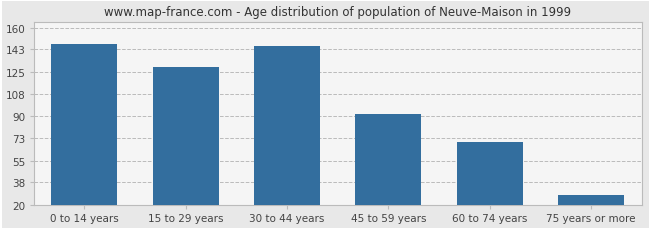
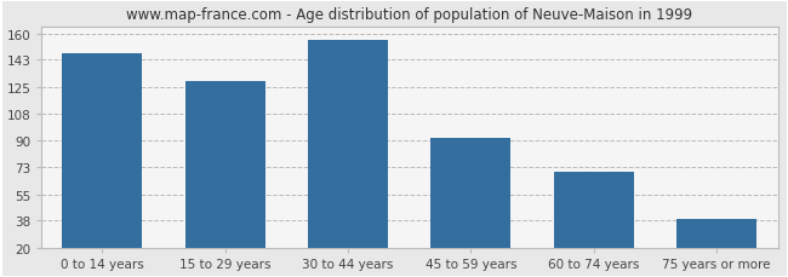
30 to 44 years: 146 -> 156
75 years or more: 28 -> 39
